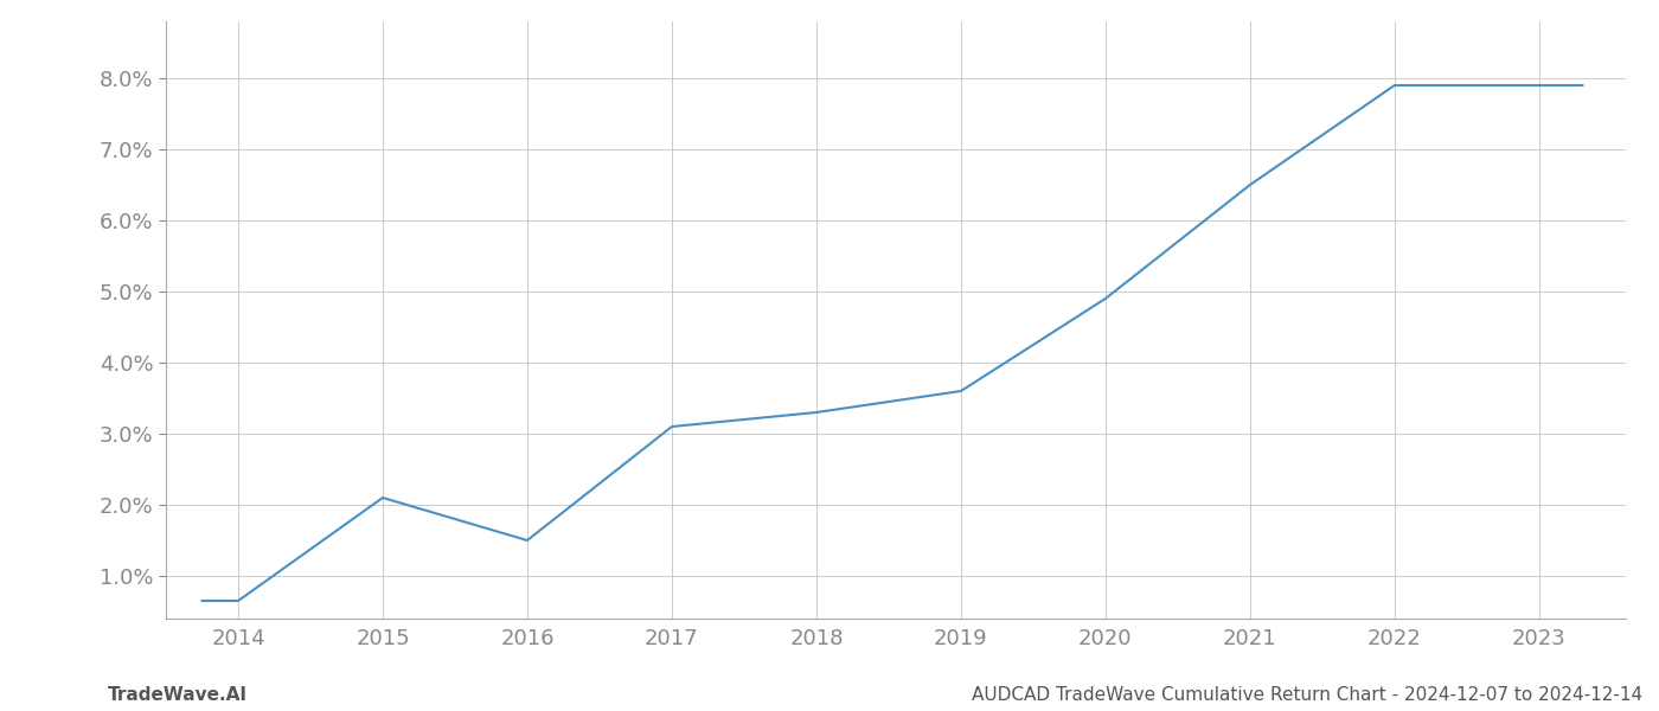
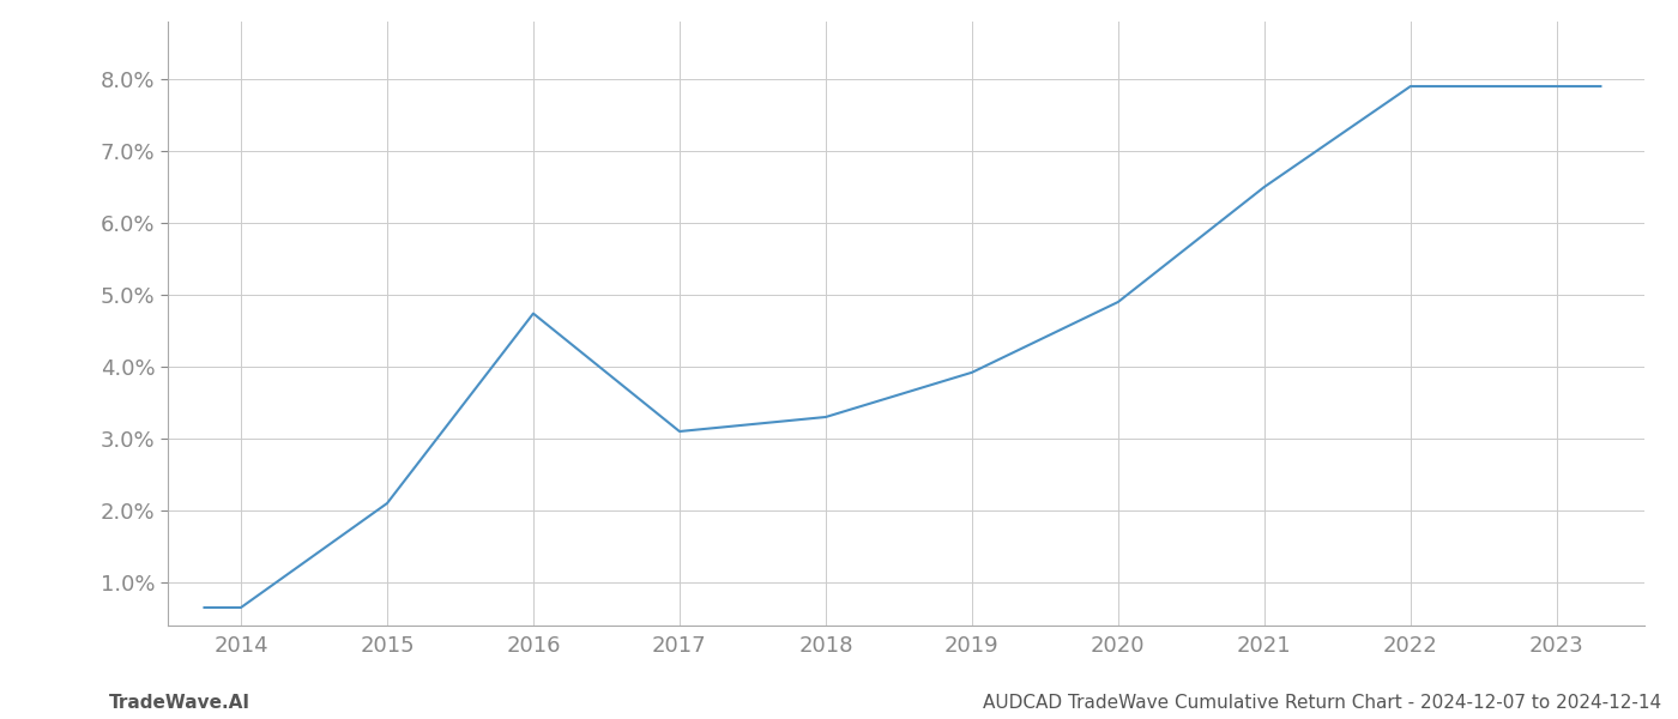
2016: 1.50% -> 4.74%
2019: 3.60% -> 3.92%
